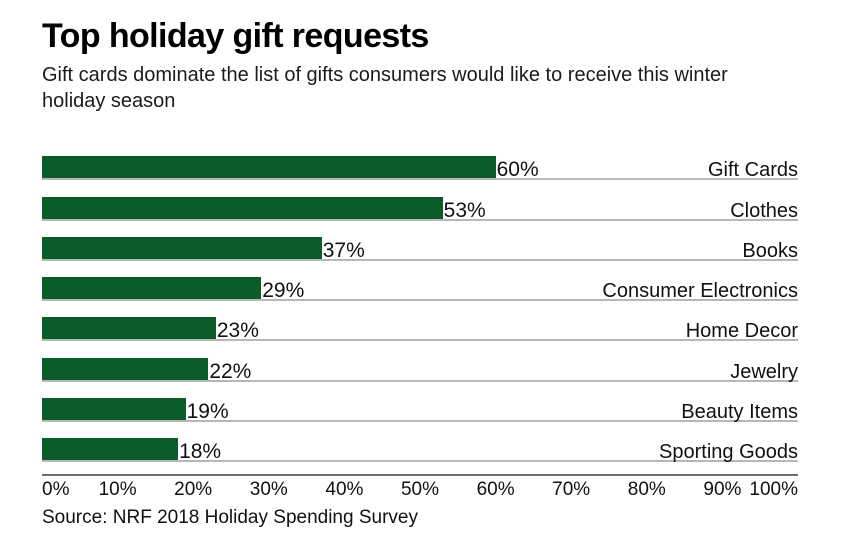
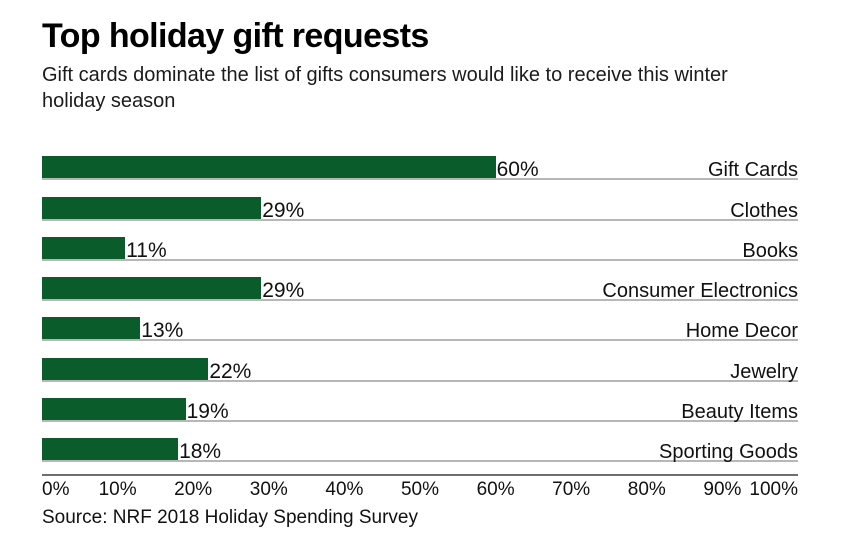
Clothes: 53% -> 29%
Books: 37% -> 11%
Home Decor: 23% -> 13%
